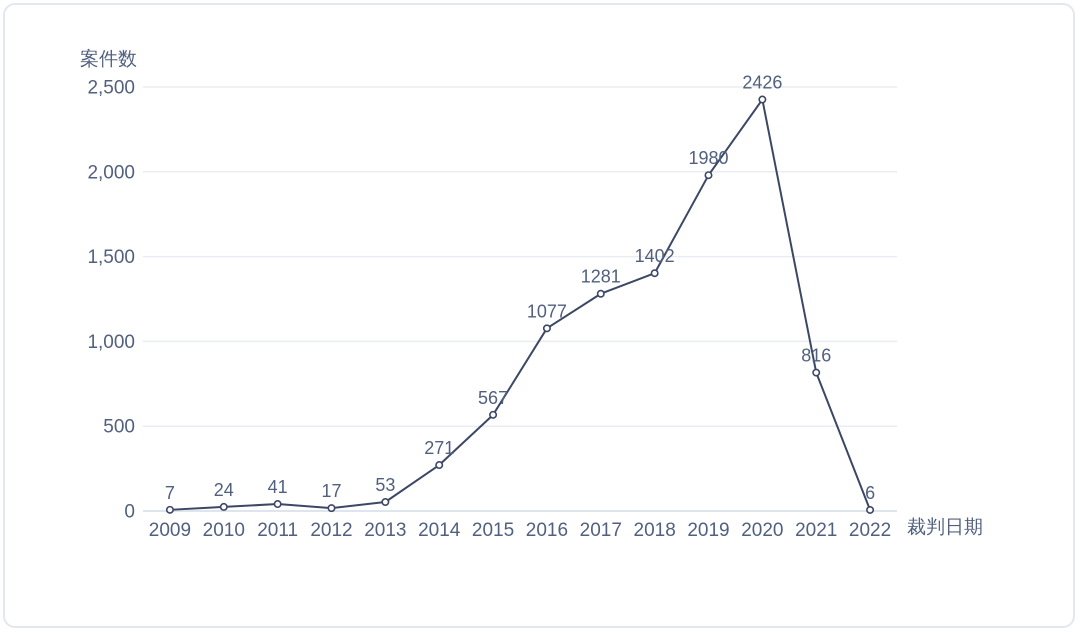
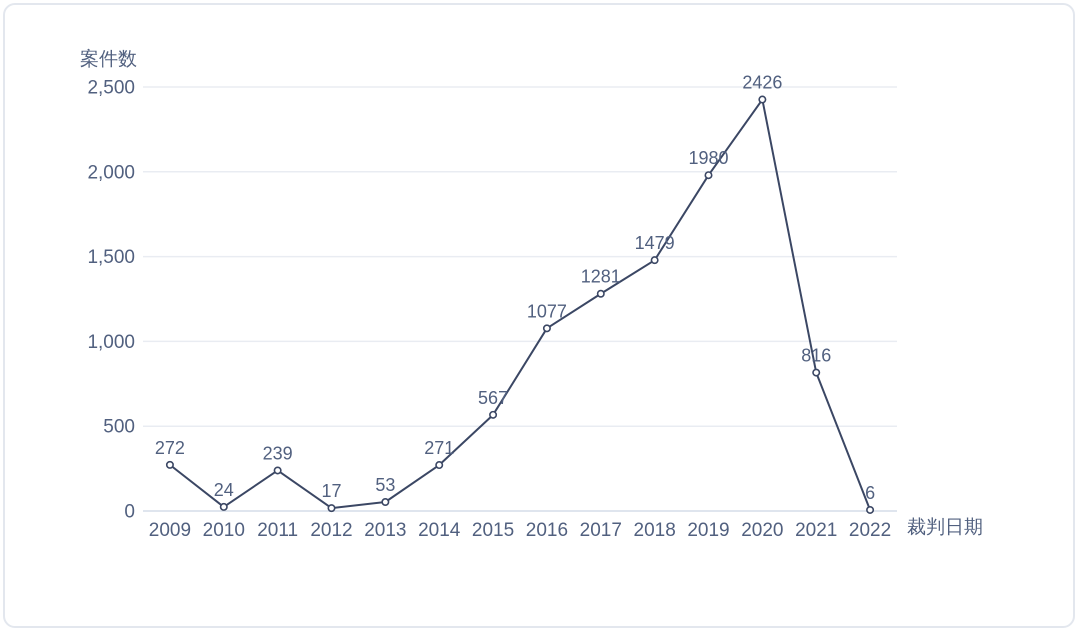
2009: 7 -> 272
2011: 41 -> 239
2018: 1402 -> 1479
